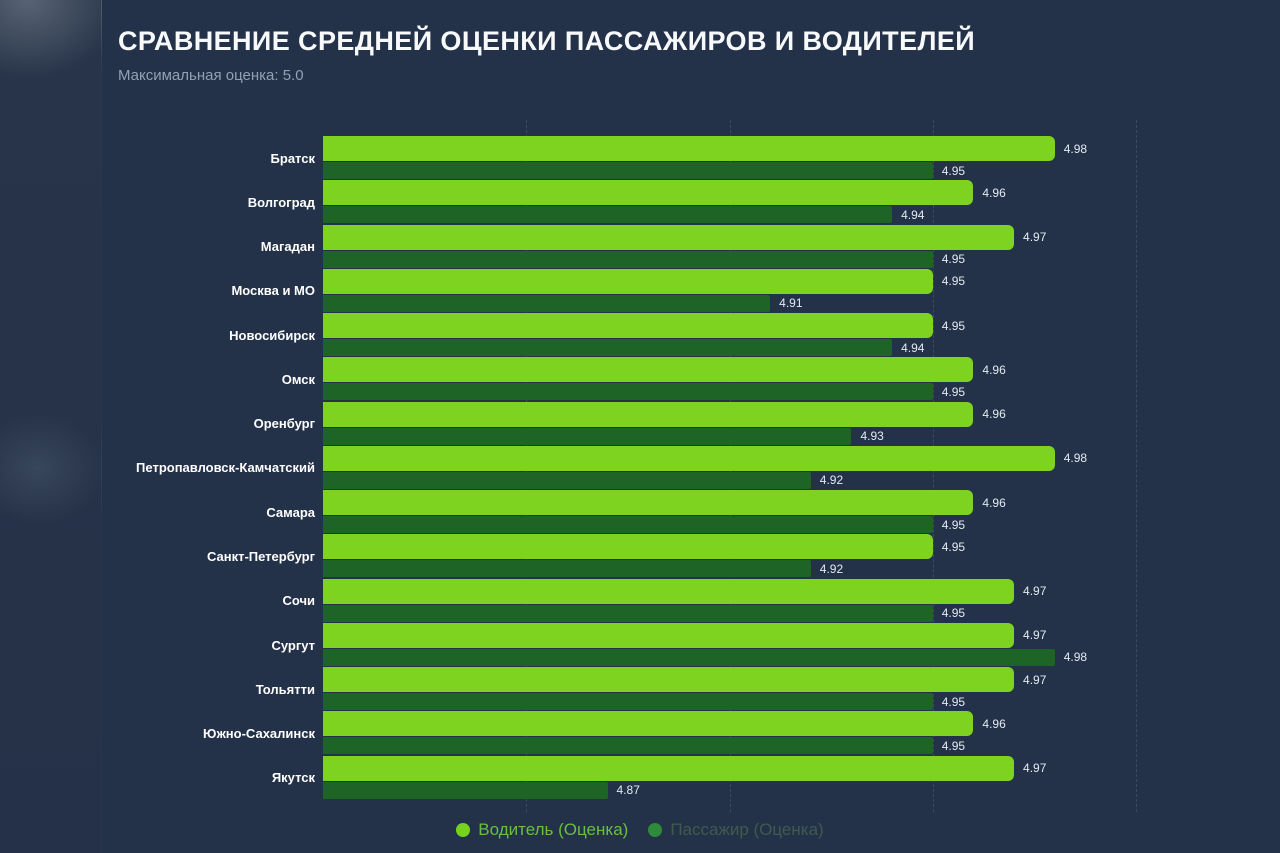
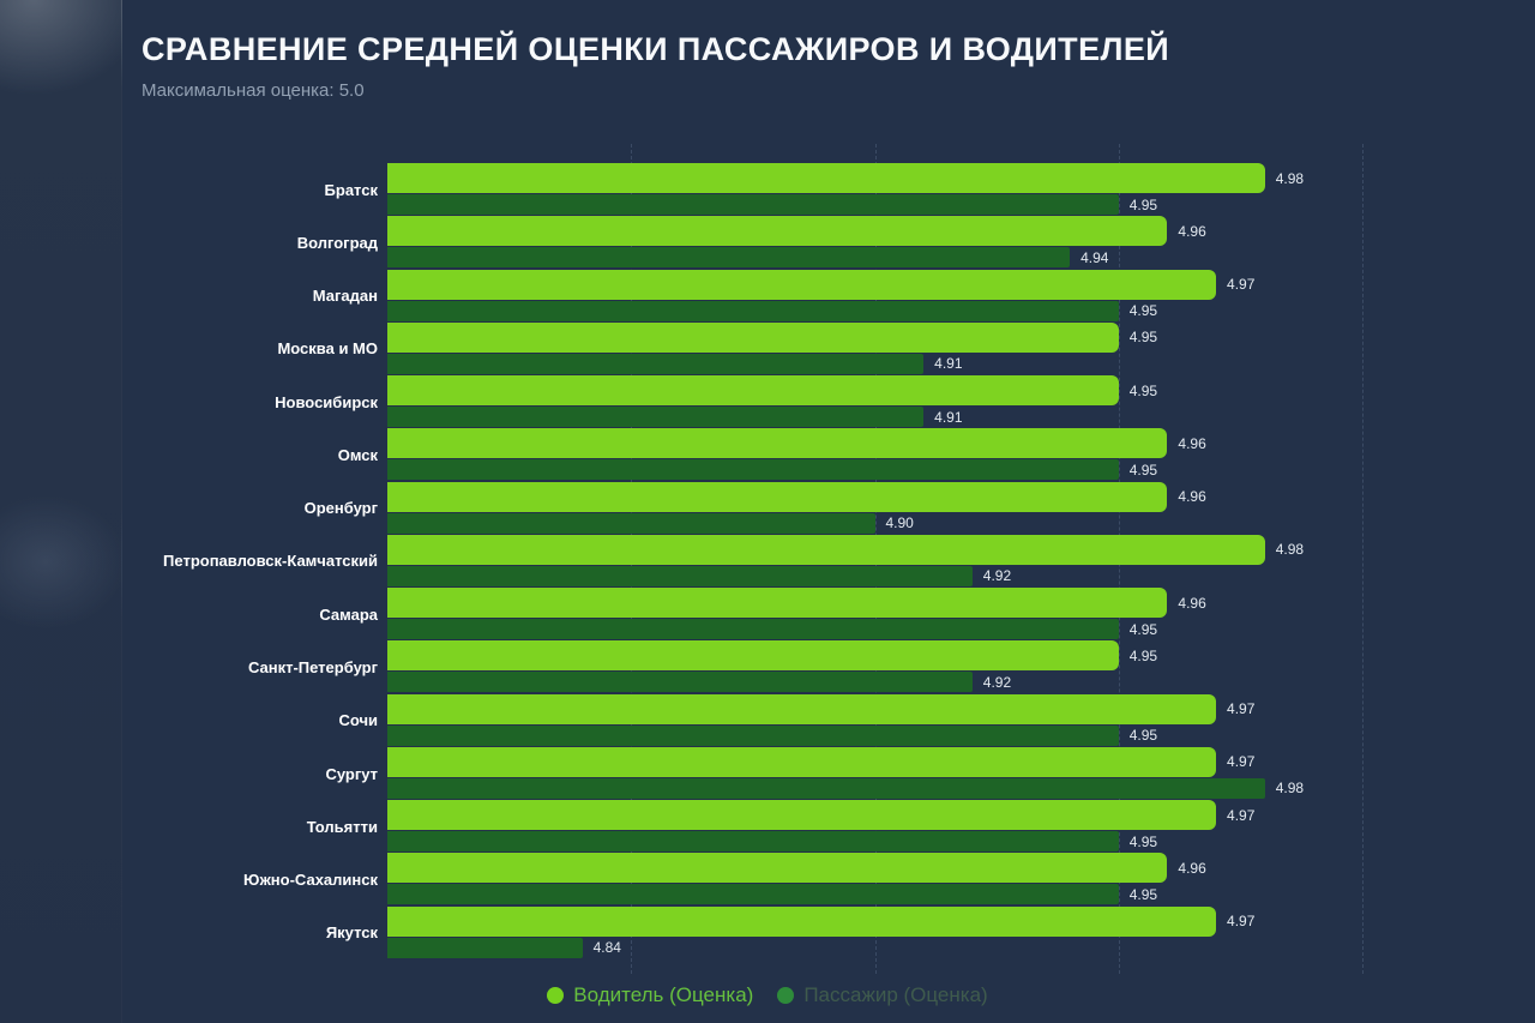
Пассажир (Оценка)/Новосибирск: 4.94 -> 4.91
Пассажир (Оценка)/Оренбург: 4.93 -> 4.90
Пассажир (Оценка)/Якутск: 4.87 -> 4.84
